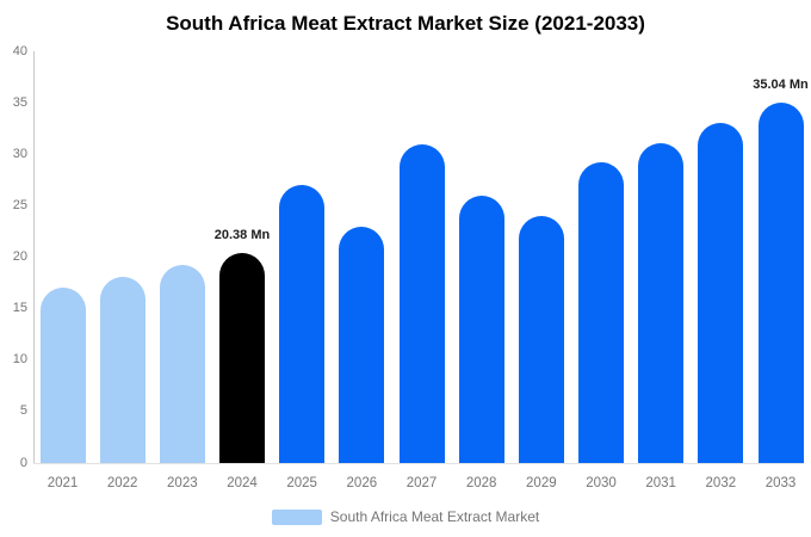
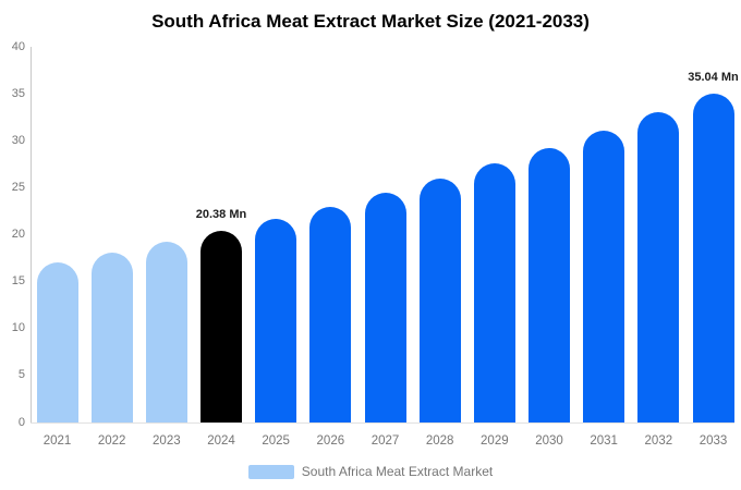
2025: 27 -> 22
2027: 31 -> 24
2029: 24 -> 28
